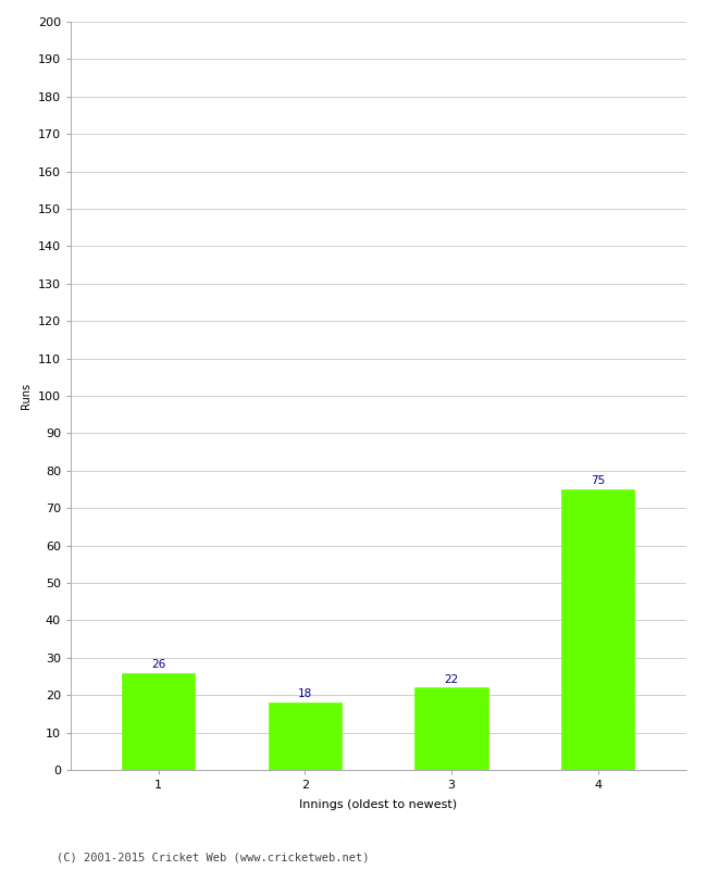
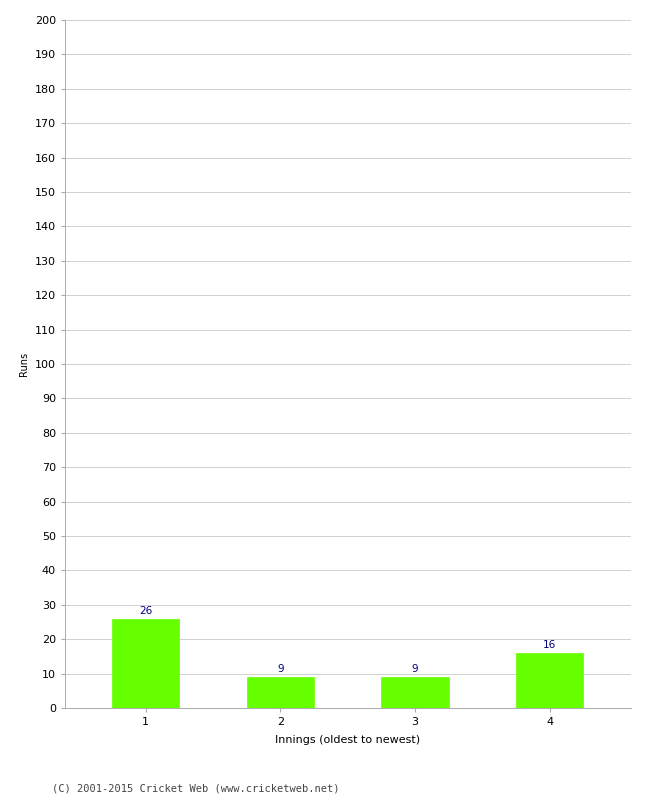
2: 18 -> 9
3: 22 -> 9
4: 75 -> 16
